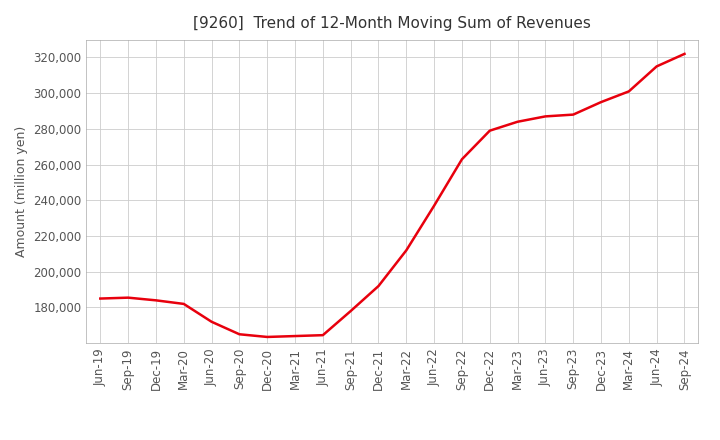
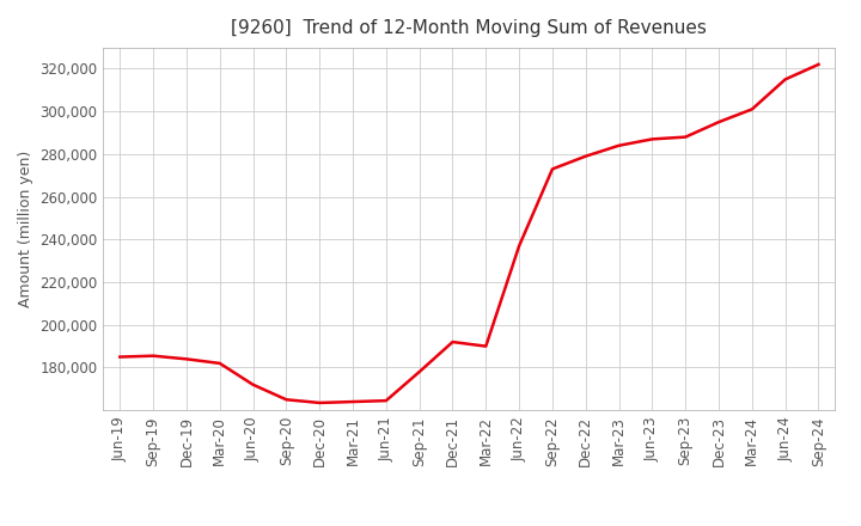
Mar-22: 212,000 -> 190,000
Sep-22: 263,000 -> 273,000
